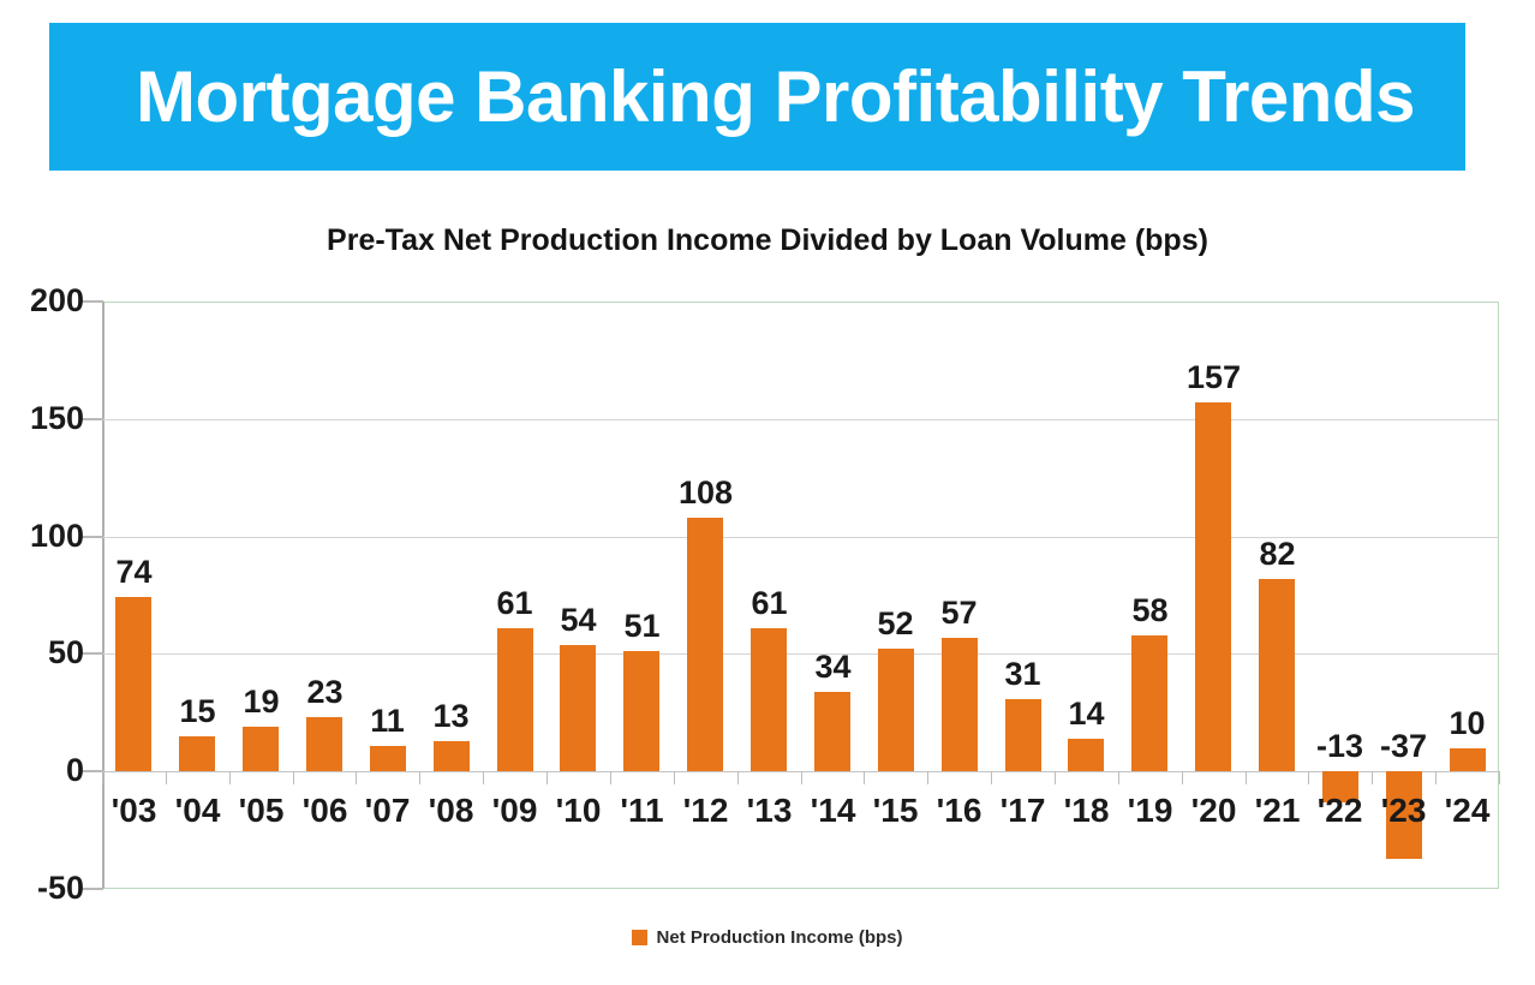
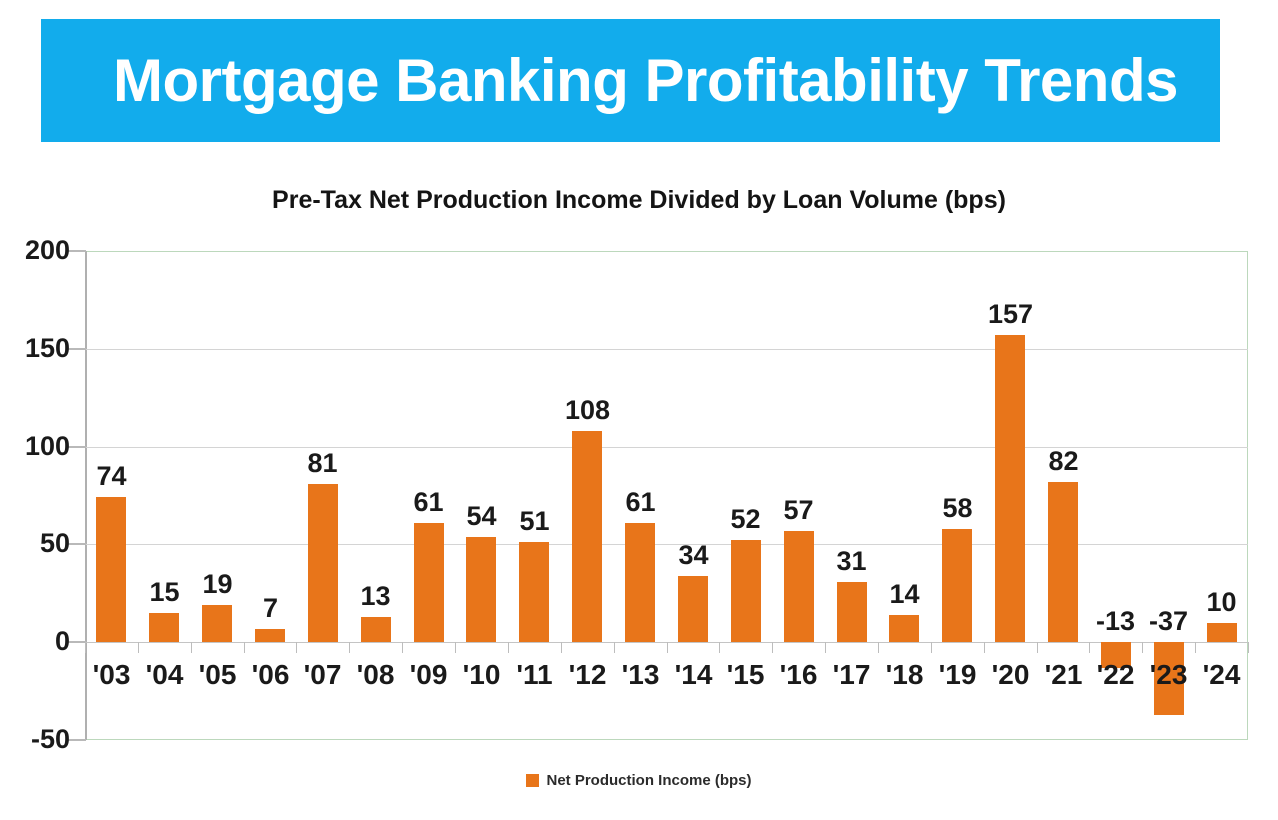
'06: 23 -> 7
'07: 11 -> 81
